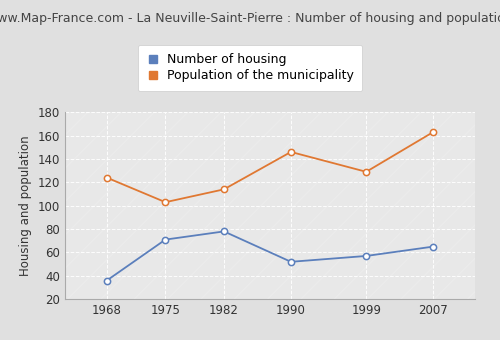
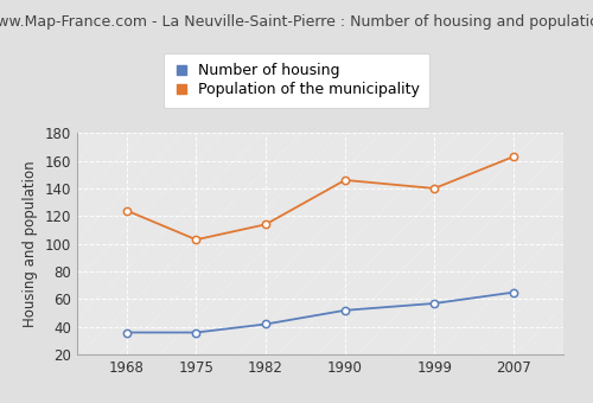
Number of housing/1975: 71 -> 36
Number of housing/1982: 78 -> 42
Population of the municipality/1999: 129 -> 140
